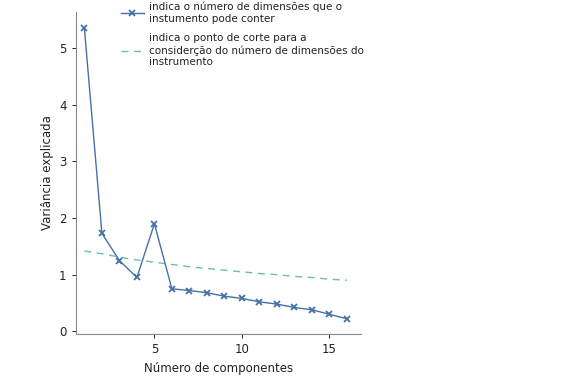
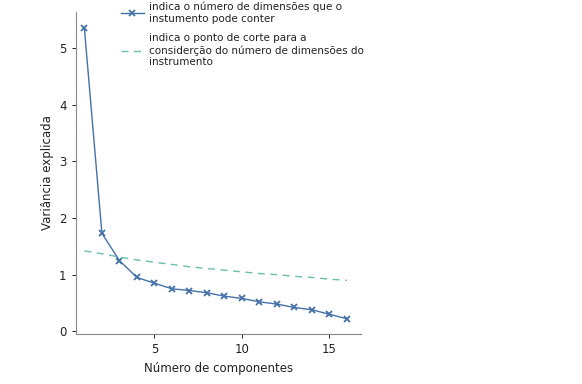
indica o número de dimensões que o instumento pode conter/5: 1.90 -> 0.85
